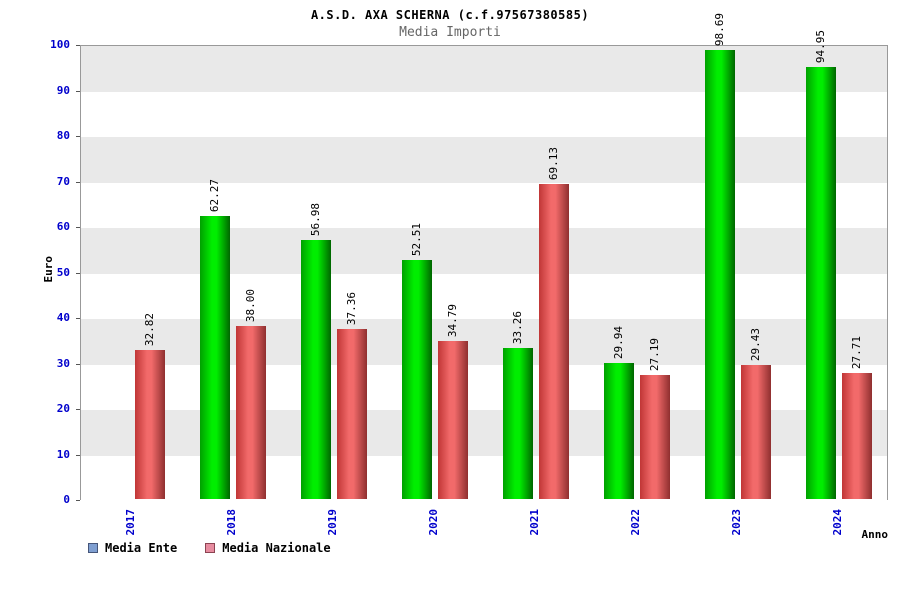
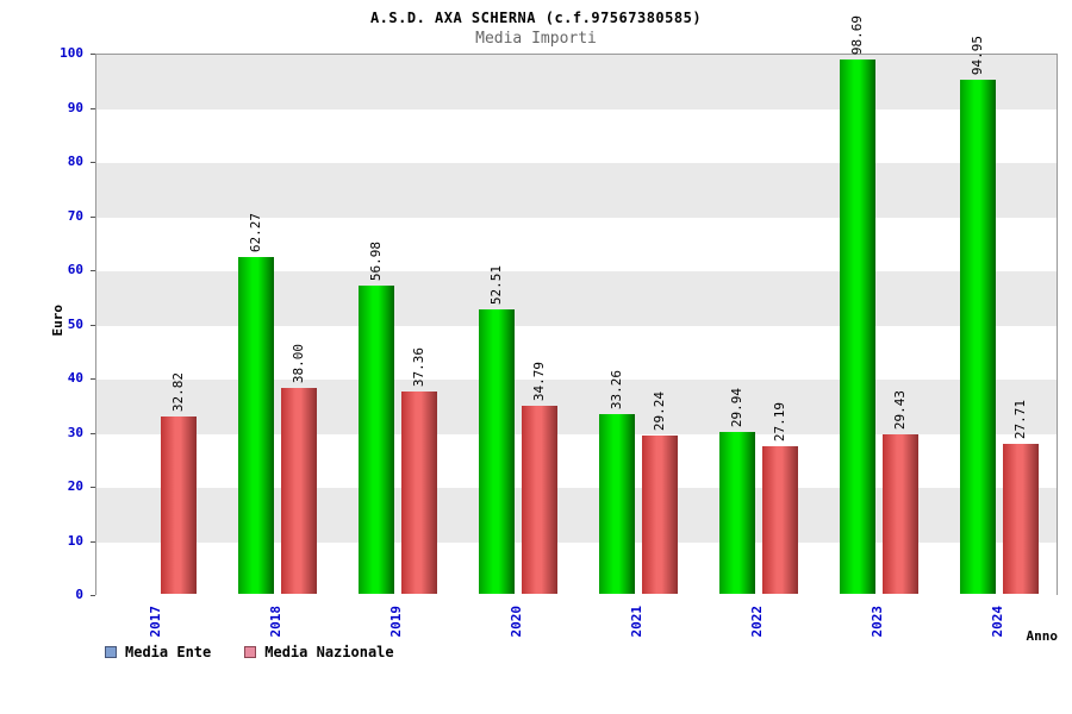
Media Nazionale/2021: 69.13 -> 29.24
